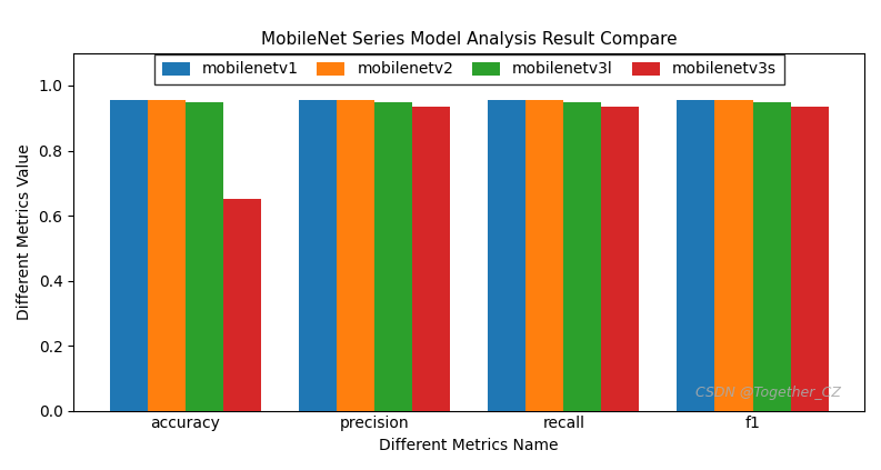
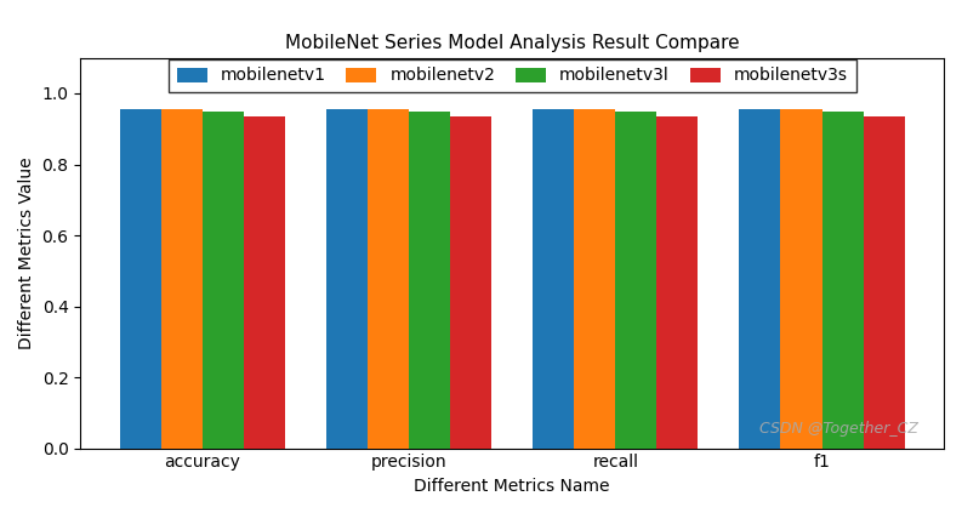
mobilenetv3s/accuracy: 0.650 -> 0.935
